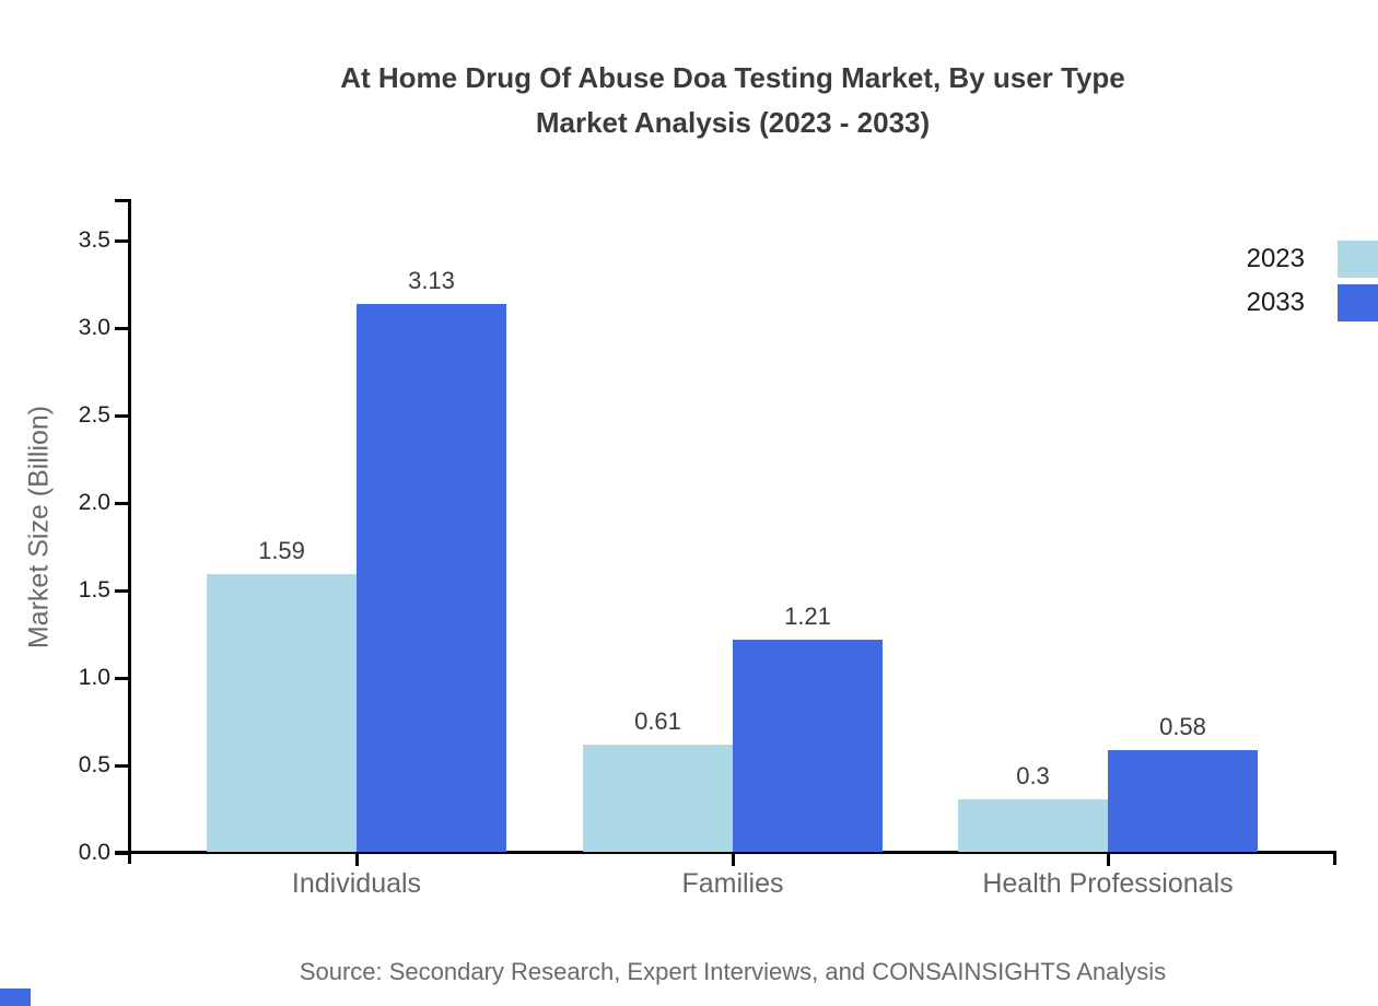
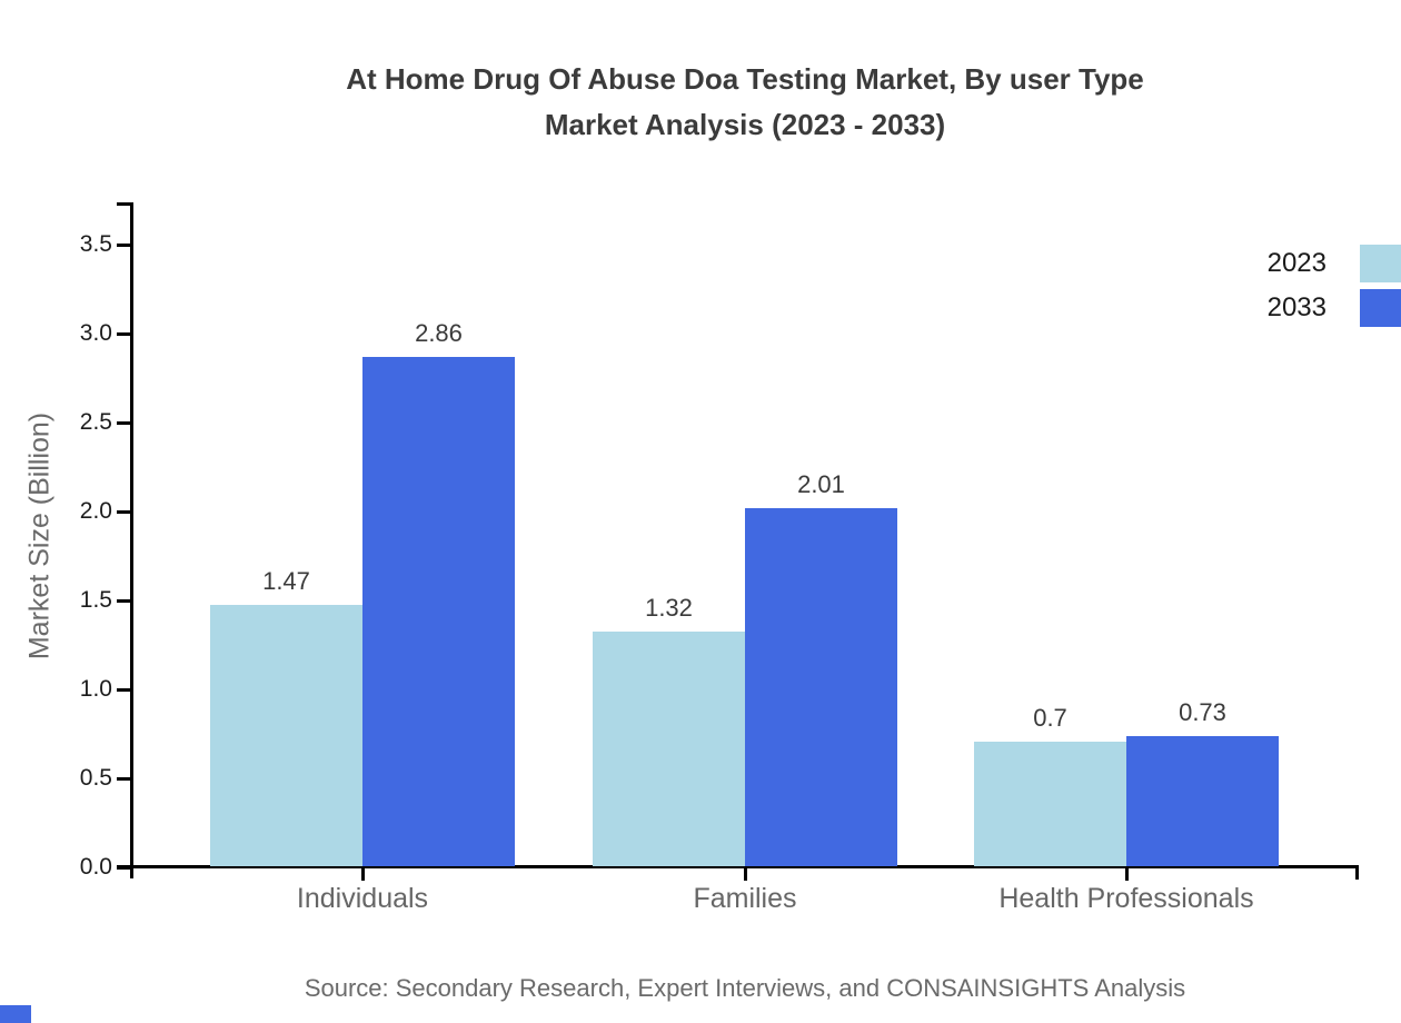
2023/Individuals: 1.59 -> 1.47
2033/Individuals: 3.13 -> 2.86
2023/Families: 0.61 -> 1.32
2033/Families: 1.21 -> 2.01
2023/Health Professionals: 0.3 -> 0.7
2033/Health Professionals: 0.58 -> 0.73
